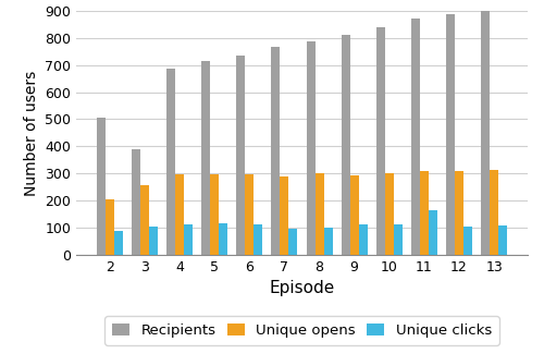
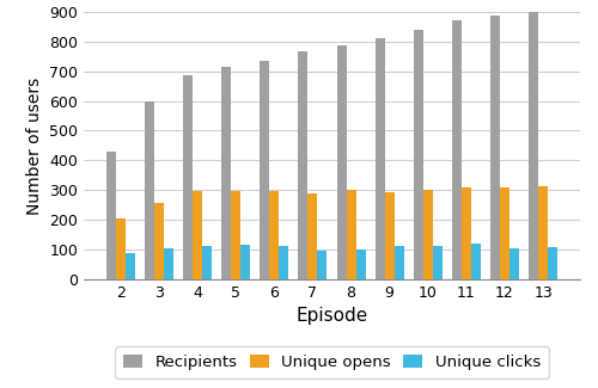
Recipients/2: 505 -> 430
Recipients/3: 390 -> 597
Unique clicks/11: 165 -> 120
